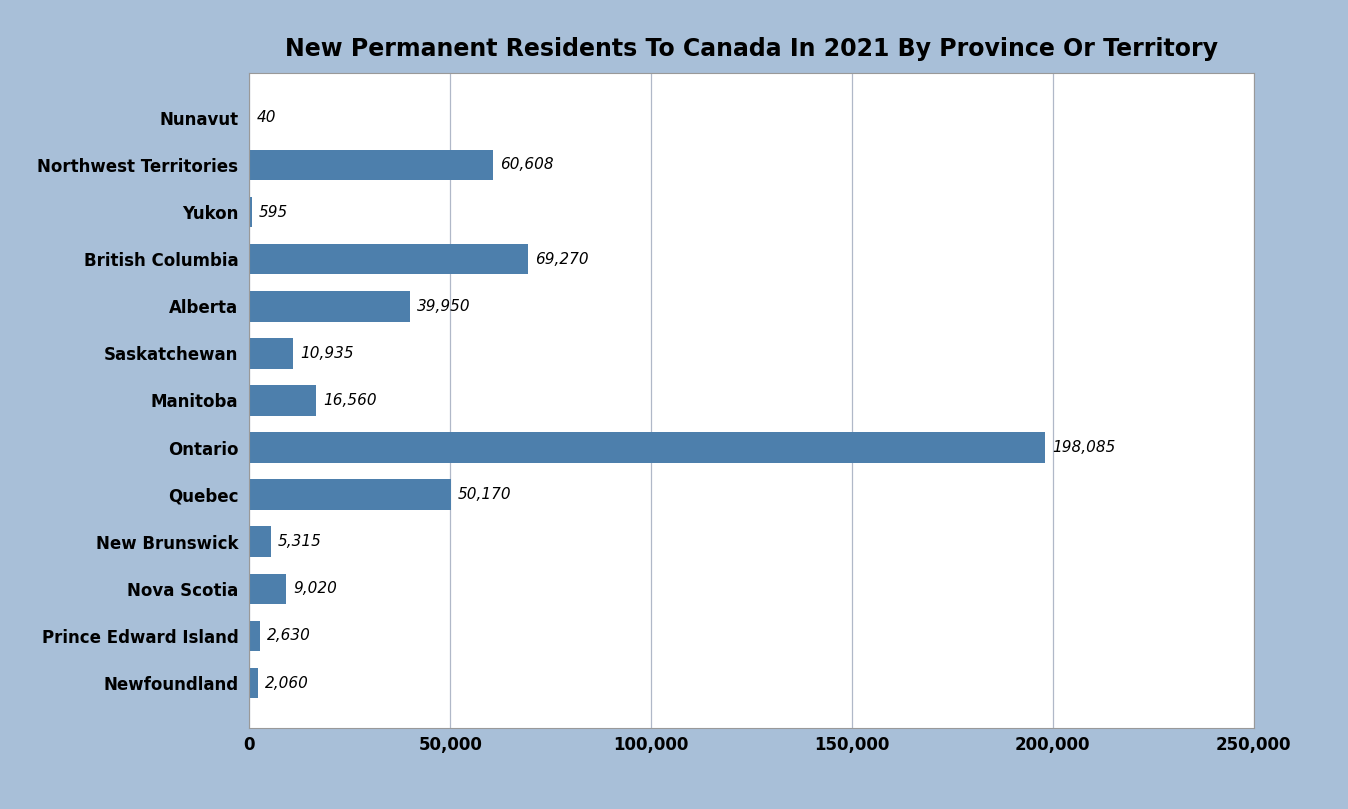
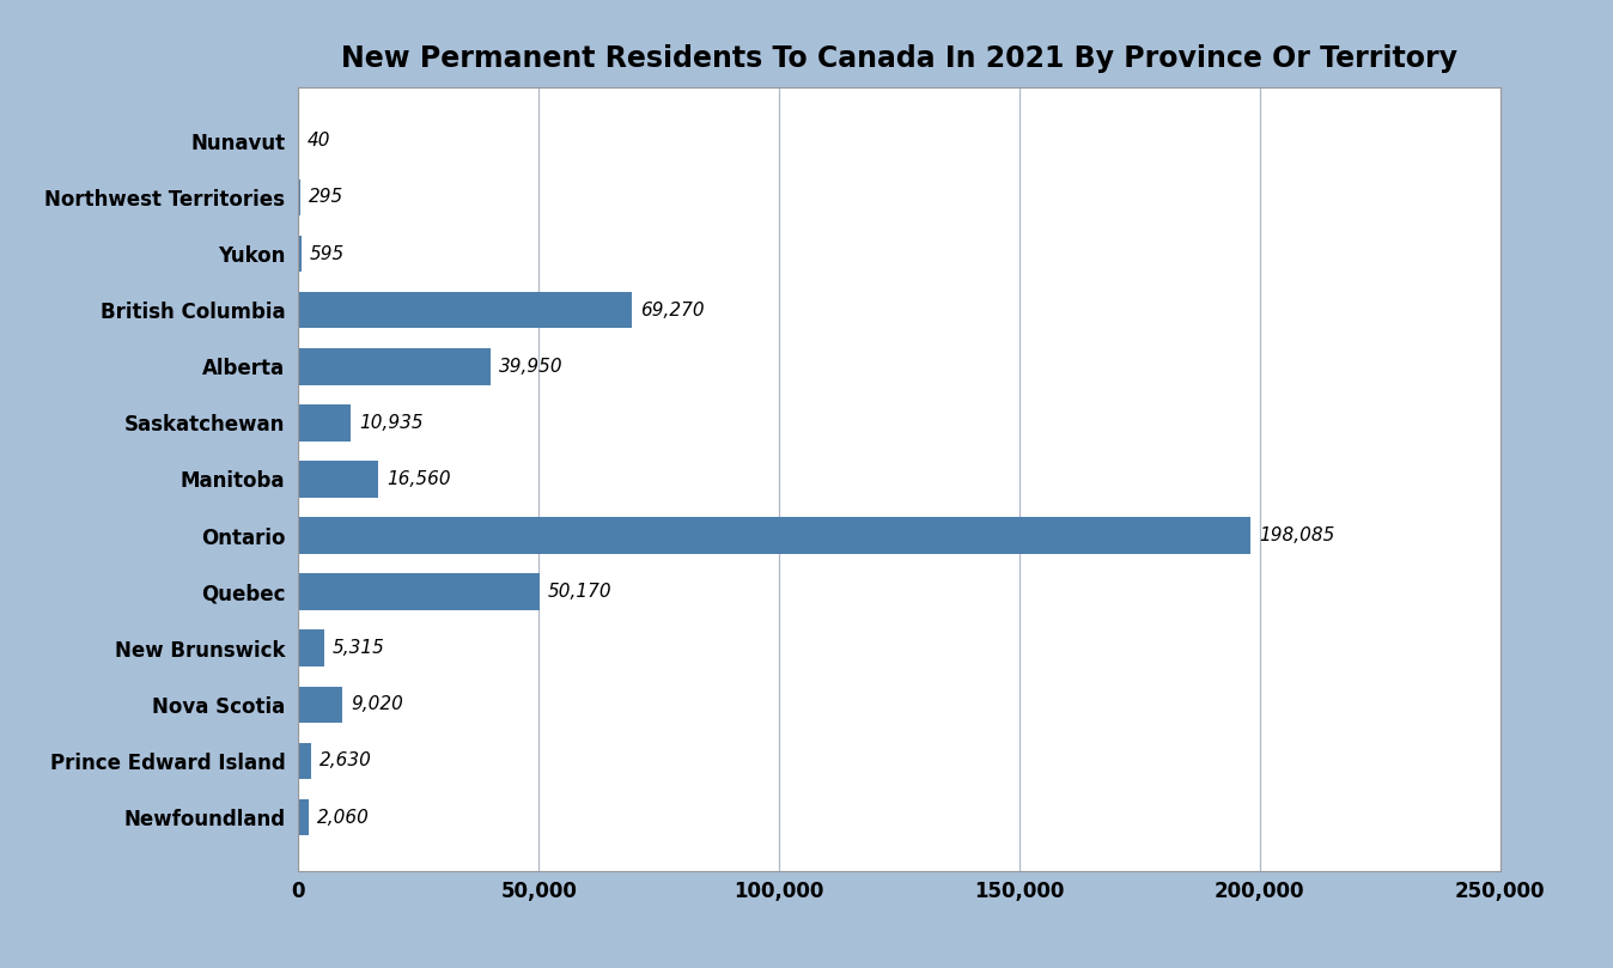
Northwest Territories: 60,608 -> 295
